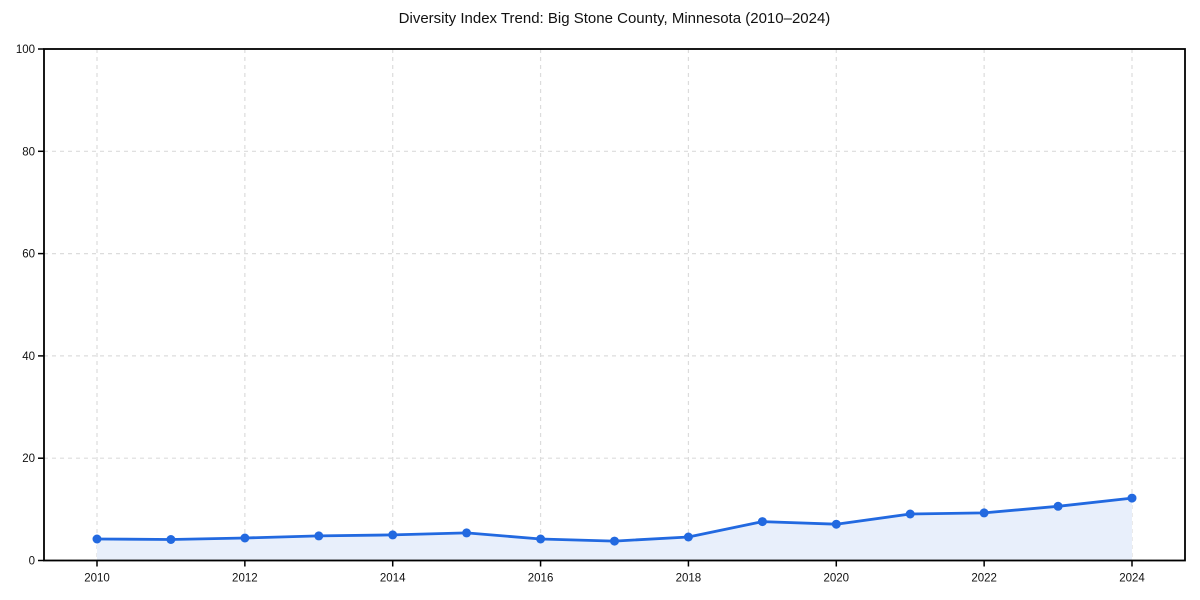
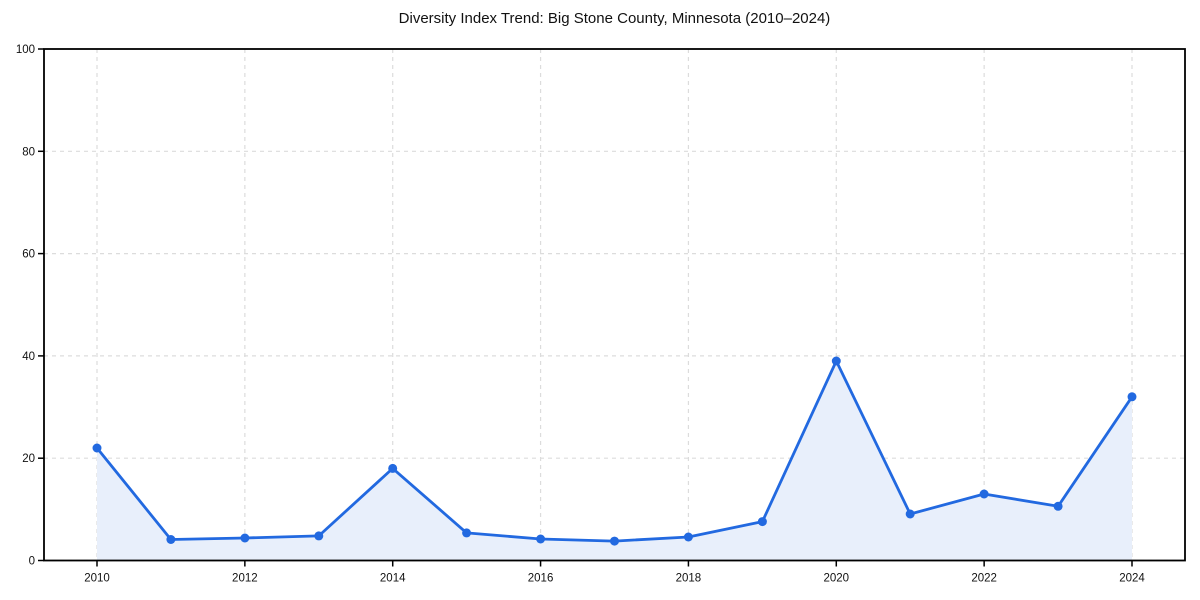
2010: 4 -> 22
2014: 5 -> 18
2020: 7 -> 39
2022: 9 -> 13
2024: 12 -> 32
